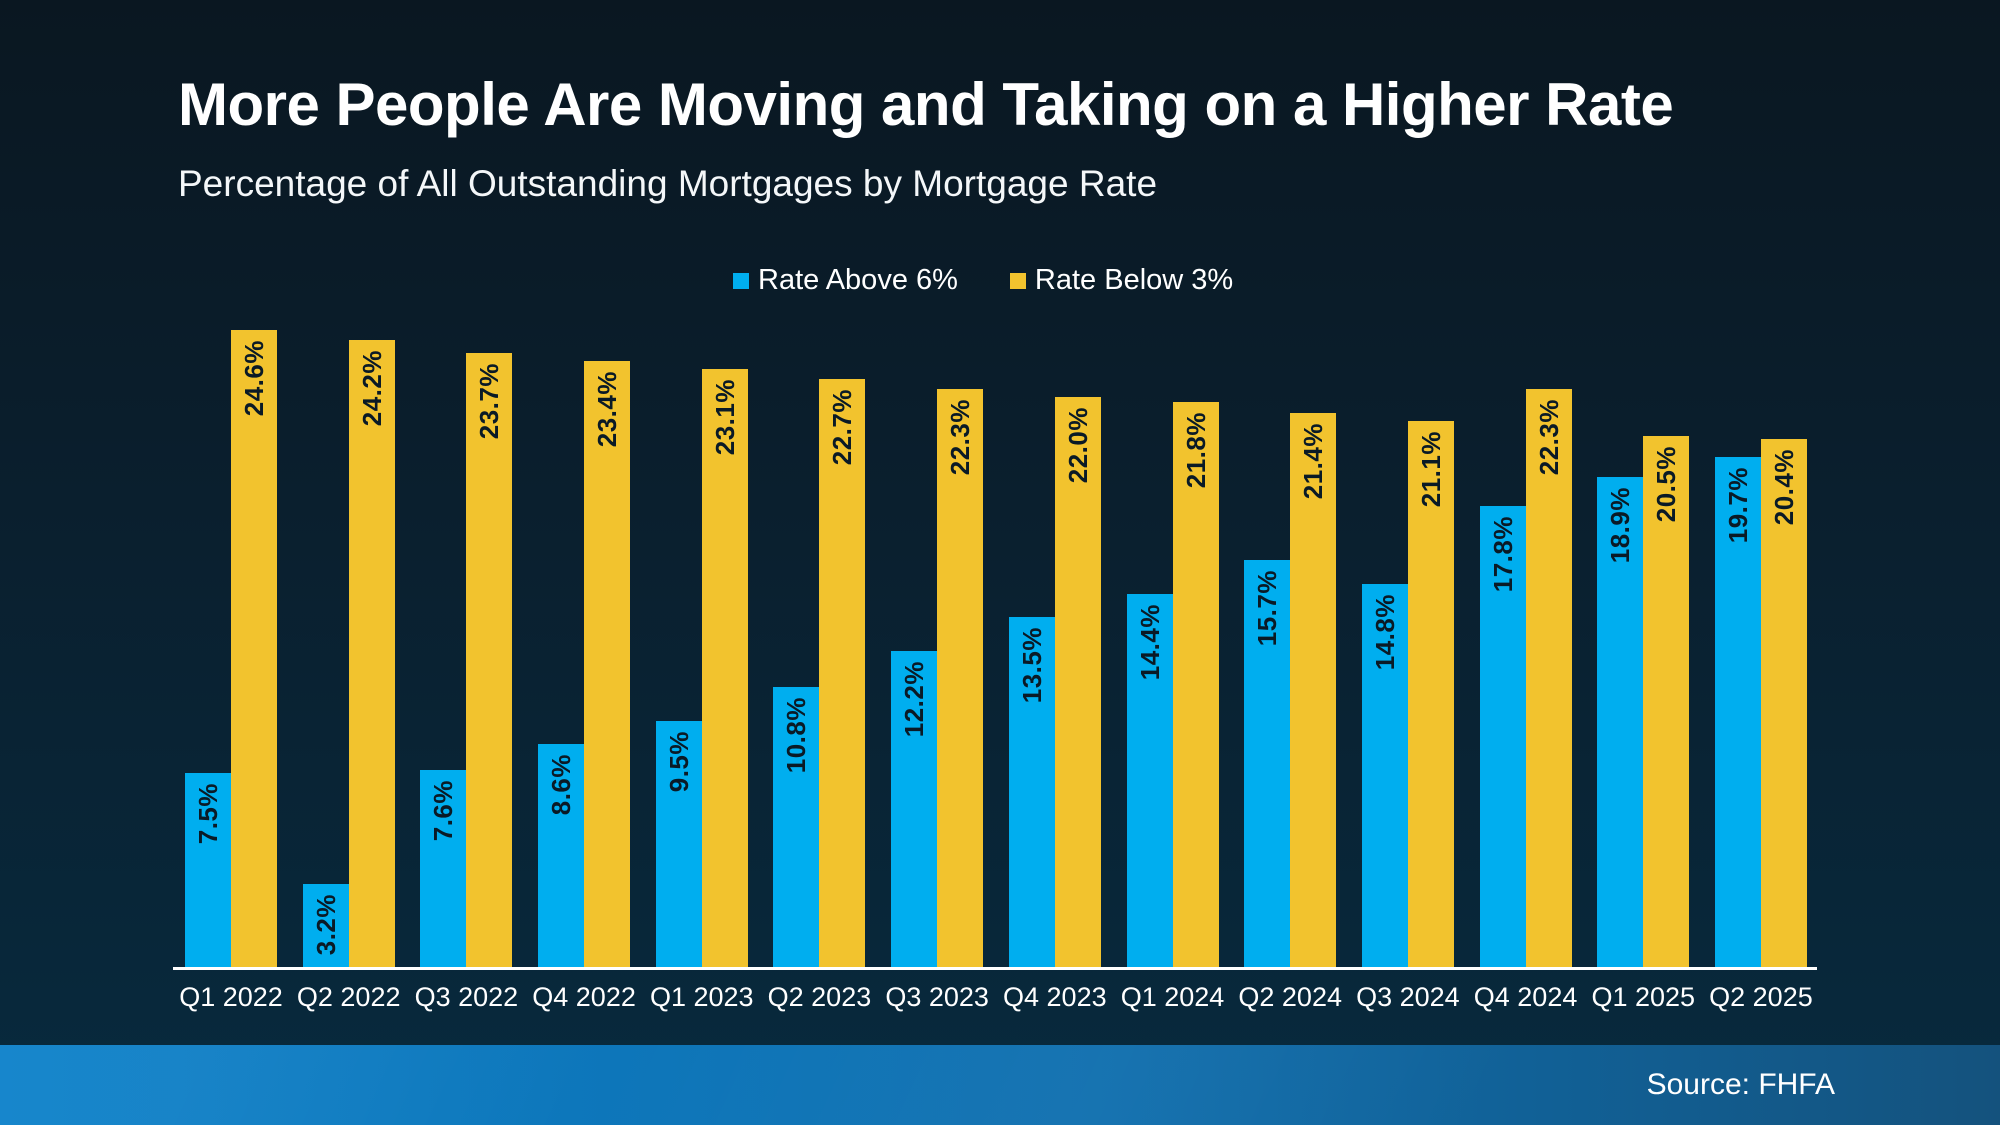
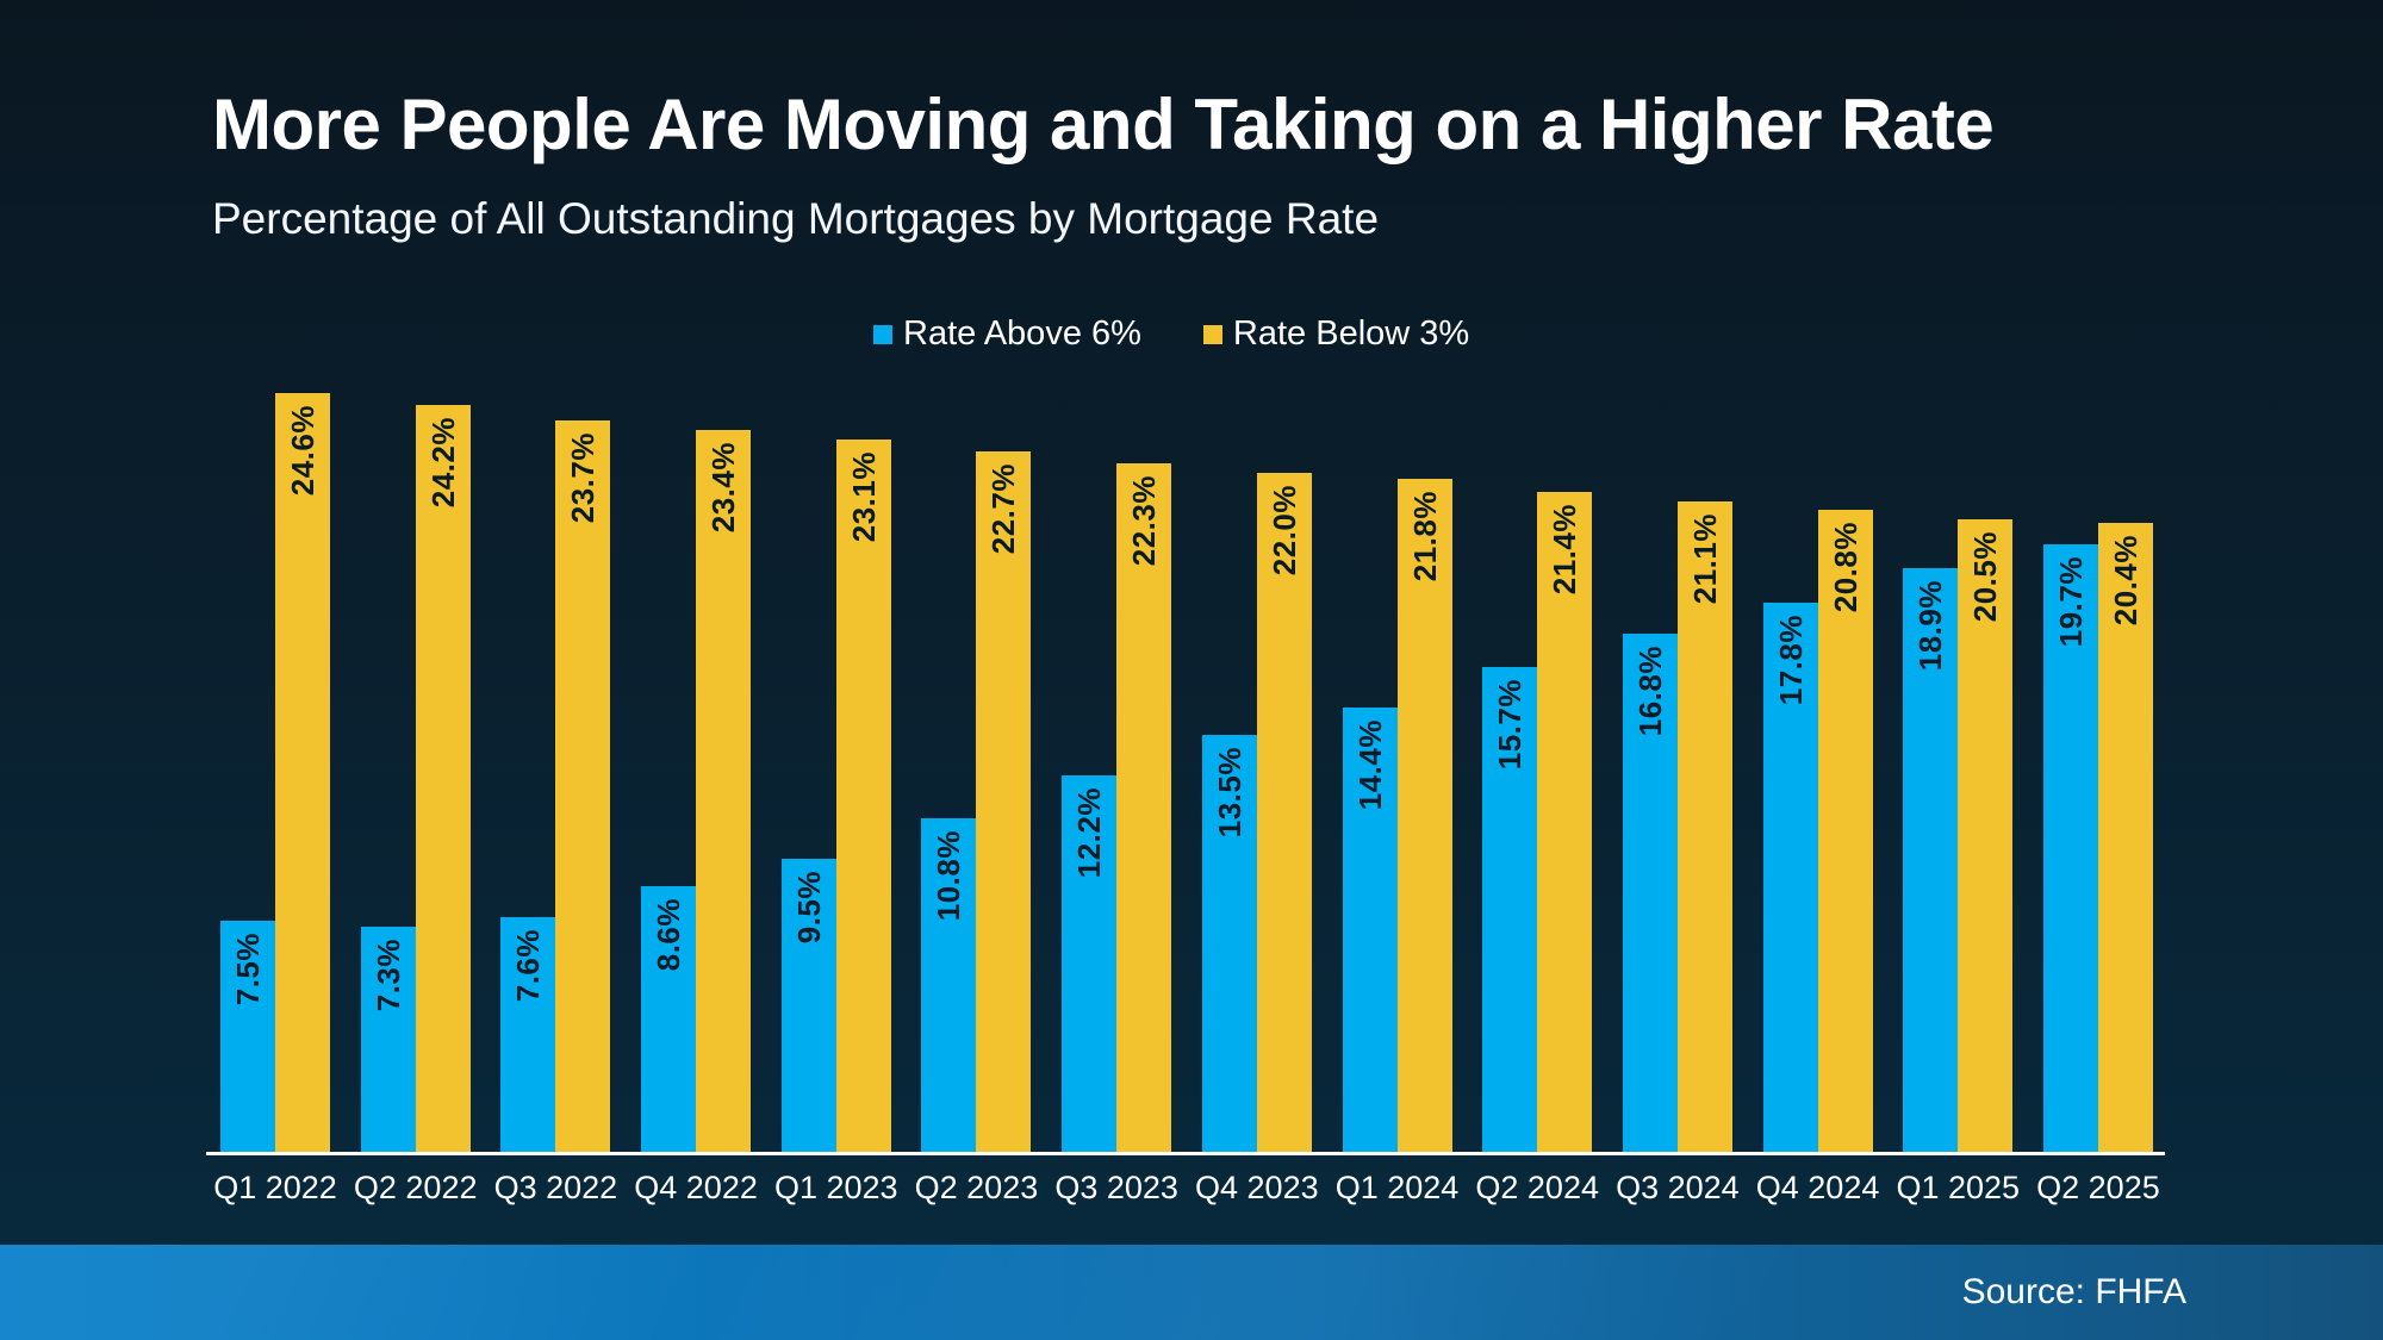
Rate Above 6%/Q2 2022: 3.2% -> 7.3%
Rate Above 6%/Q3 2024: 14.8% -> 16.8%
Rate Below 3%/Q4 2024: 22.3% -> 20.8%
